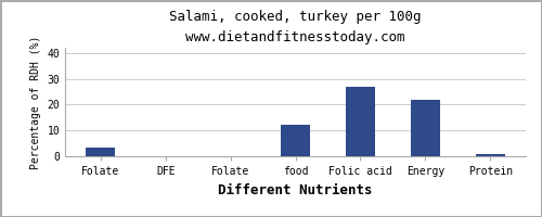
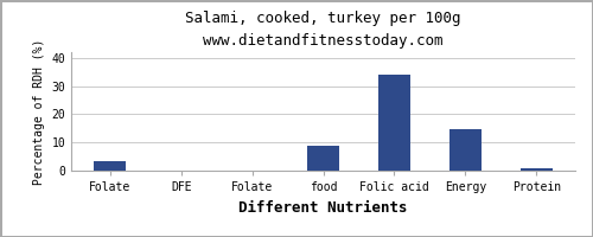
food: 12.0 -> 9.0
Folic acid: 27.0 -> 34.0
Energy: 22.0 -> 14.5
